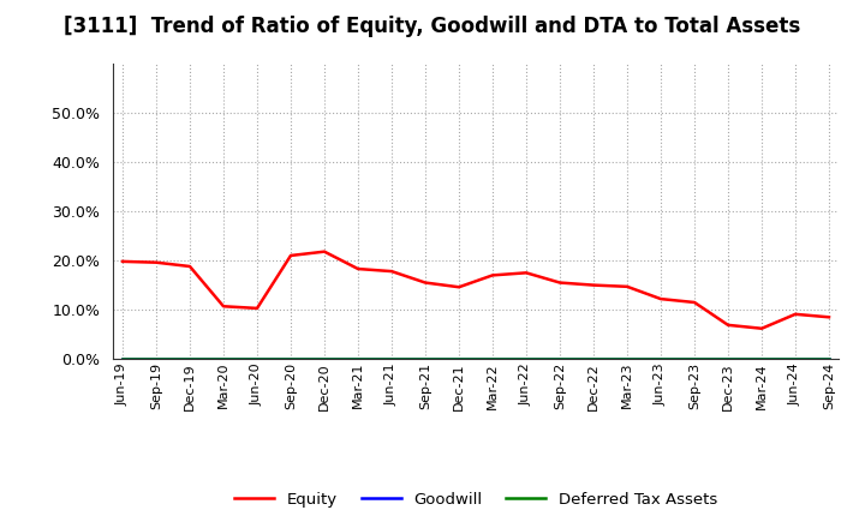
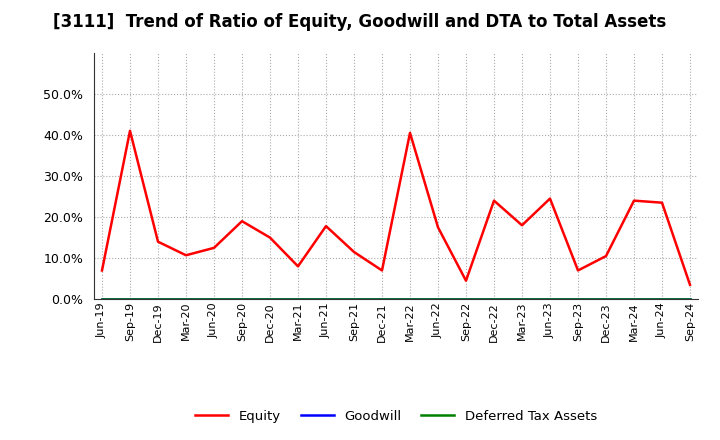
Equity/Jun-19: 19.8% -> 7.0%
Equity/Sep-19: 19.6% -> 41.0%
Equity/Dec-19: 18.8% -> 14.0%
Equity/Jun-20: 10.3% -> 12.5%
Equity/Sep-20: 21.0% -> 19.0%
Equity/Dec-20: 21.8% -> 15.0%
Equity/Mar-21: 18.3% -> 8.0%
Equity/Sep-21: 15.5% -> 11.5%
Equity/Dec-21: 14.6% -> 7.0%
Equity/Mar-22: 17.0% -> 40.5%
Equity/Sep-22: 15.5% -> 4.5%
Equity/Dec-22: 15.0% -> 24.0%
Equity/Mar-23: 14.7% -> 18.0%
Equity/Jun-23: 12.2% -> 24.5%
Equity/Sep-23: 11.5% -> 7.0%
Equity/Dec-23: 6.9% -> 10.5%
Equity/Mar-24: 6.2% -> 24.0%
Equity/Jun-24: 9.1% -> 23.5%
Equity/Sep-24: 8.5% -> 3.5%
